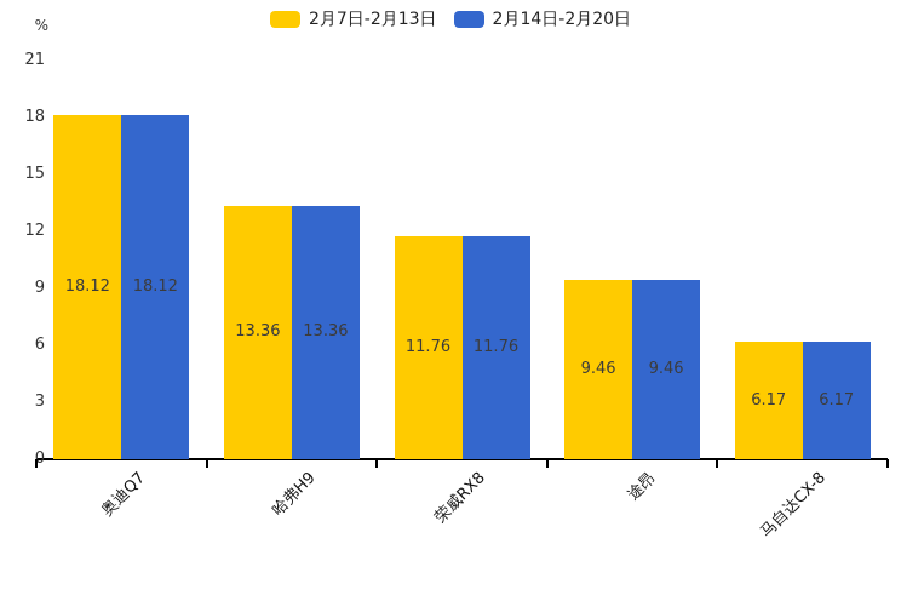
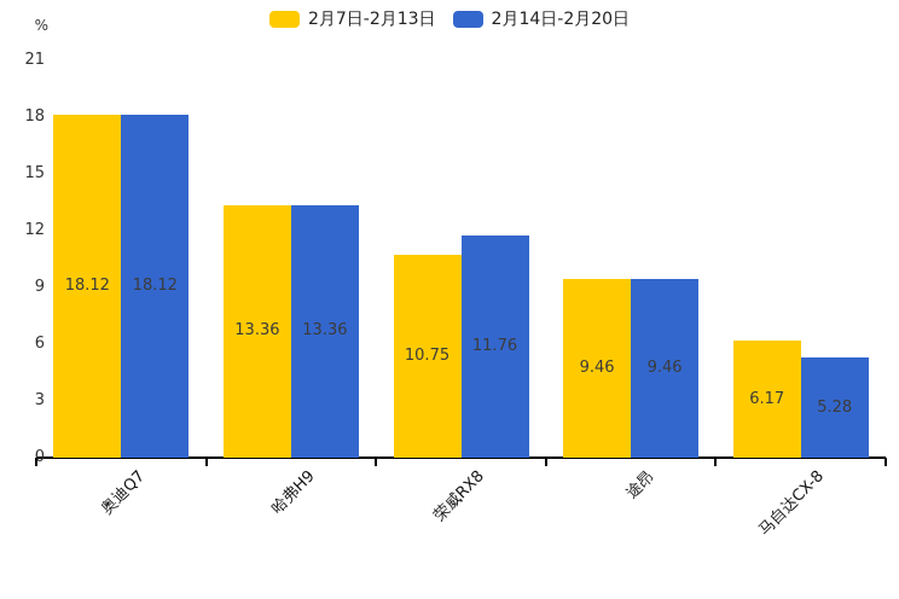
2月7日-2月13日/荣威RX8: 11.76 -> 10.75
2月14日-2月20日/马自达CX-8: 6.17 -> 5.28
